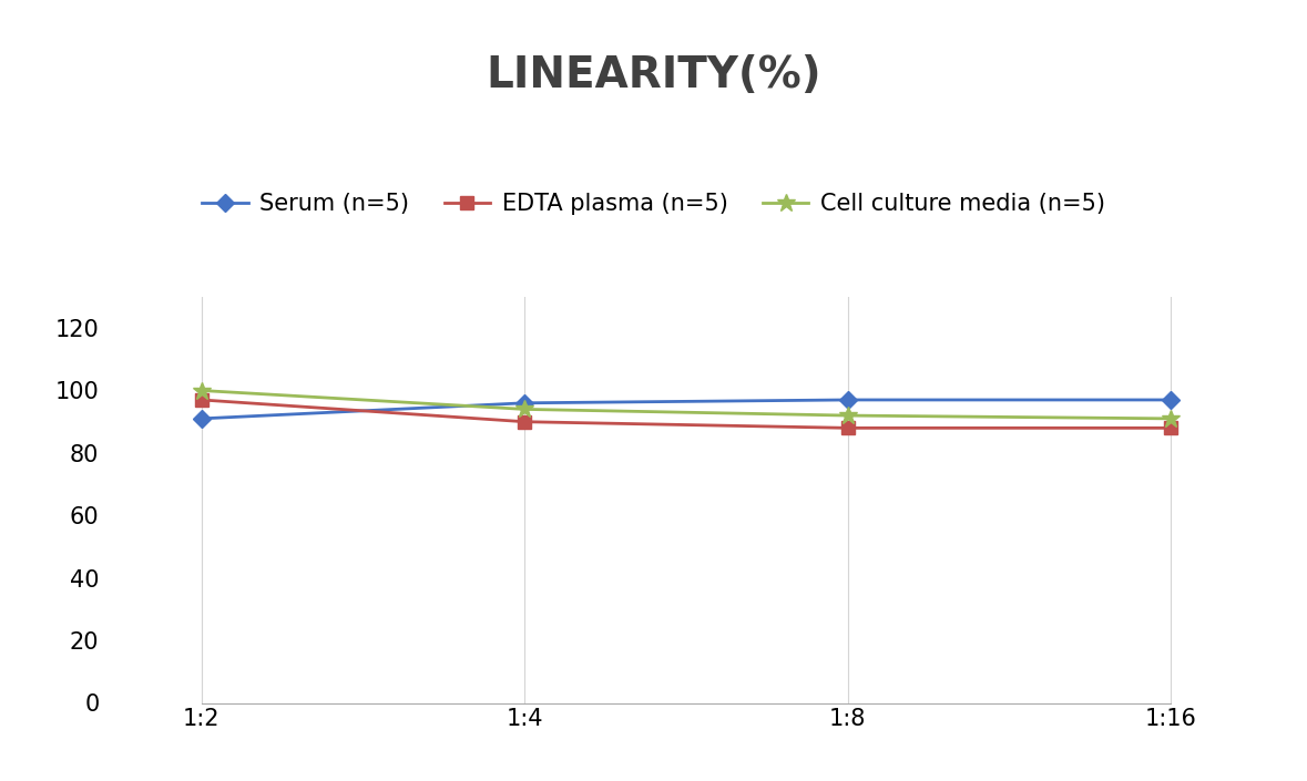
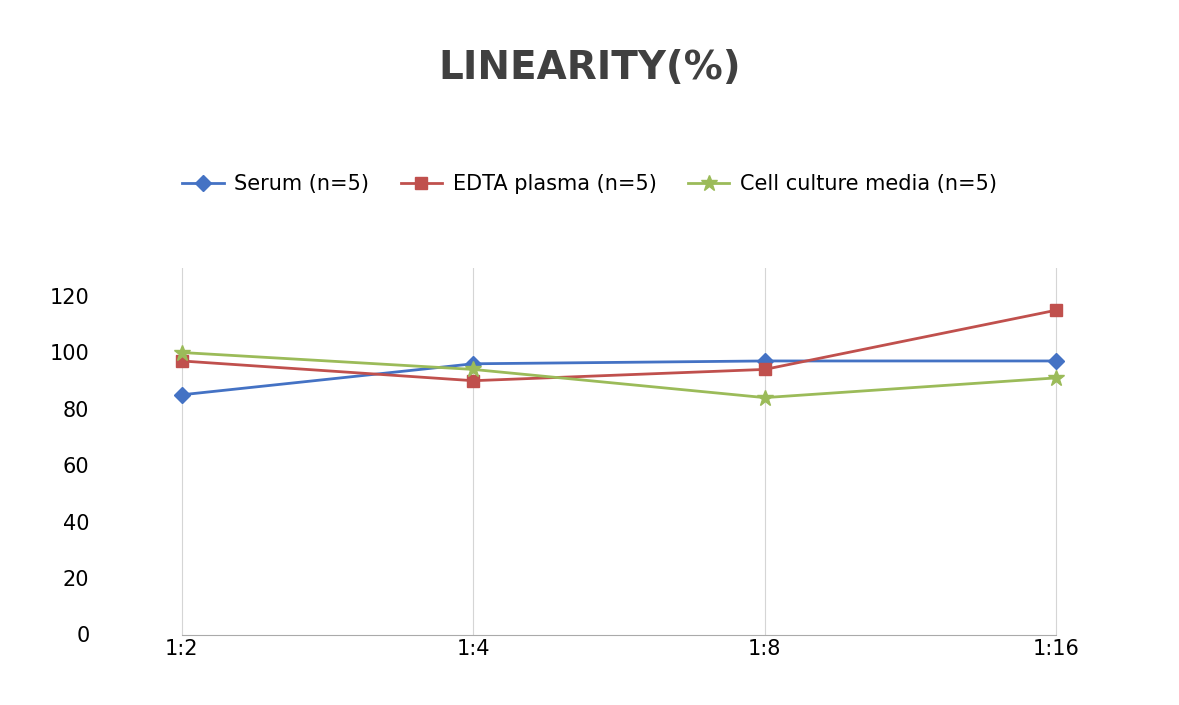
Serum (n=5)/1:2: 91 -> 85
EDTA plasma (n=5)/1:8: 88 -> 94
Cell culture media (n=5)/1:8: 92 -> 84
EDTA plasma (n=5)/1:16: 88 -> 115
